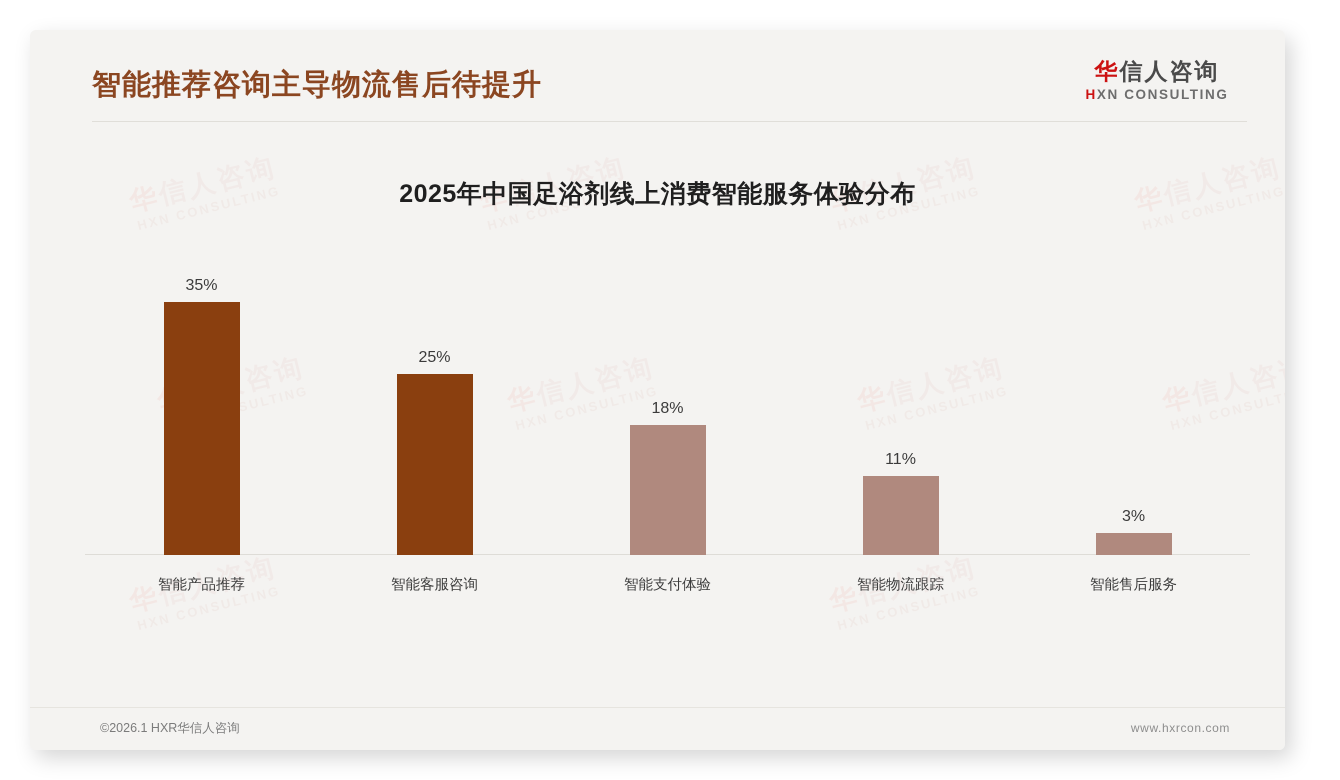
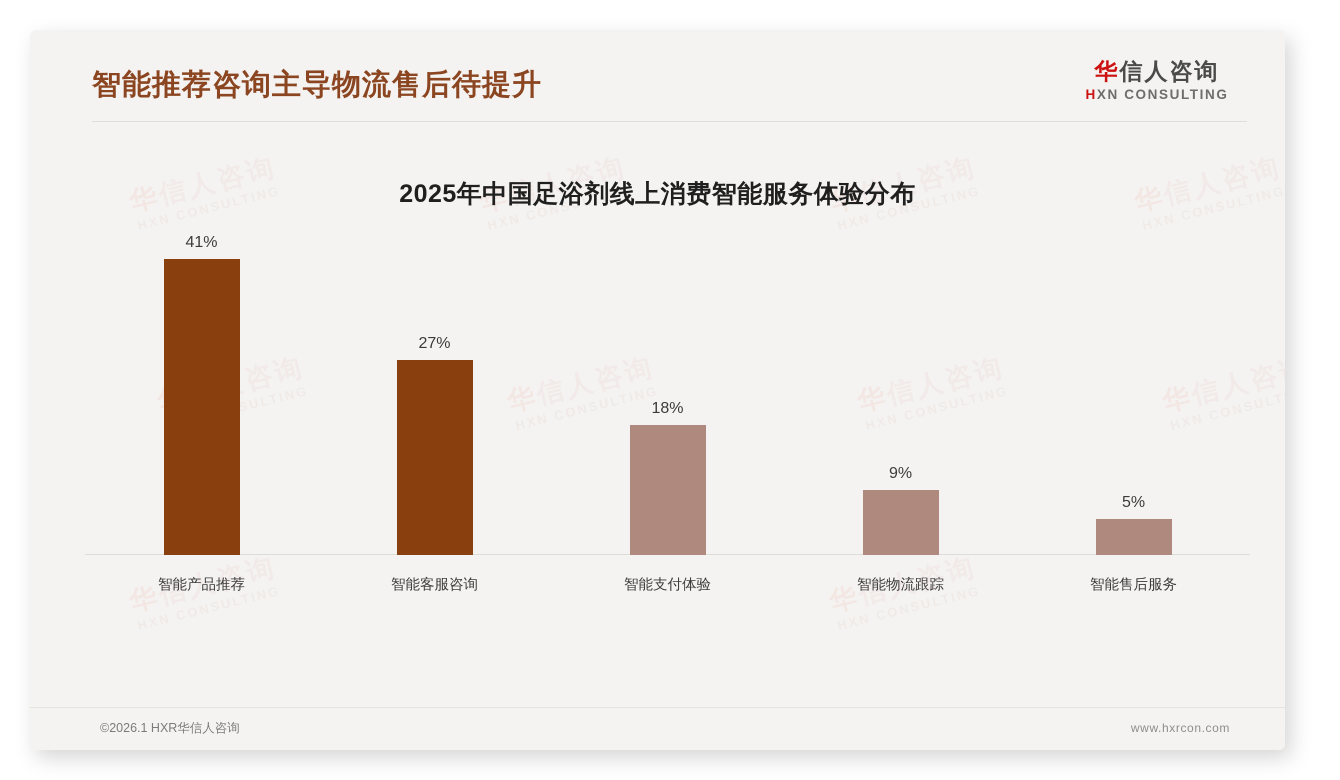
智能产品推荐: 35% -> 41%
智能客服咨询: 25% -> 27%
智能物流跟踪: 11% -> 9%
智能售后服务: 3% -> 5%
